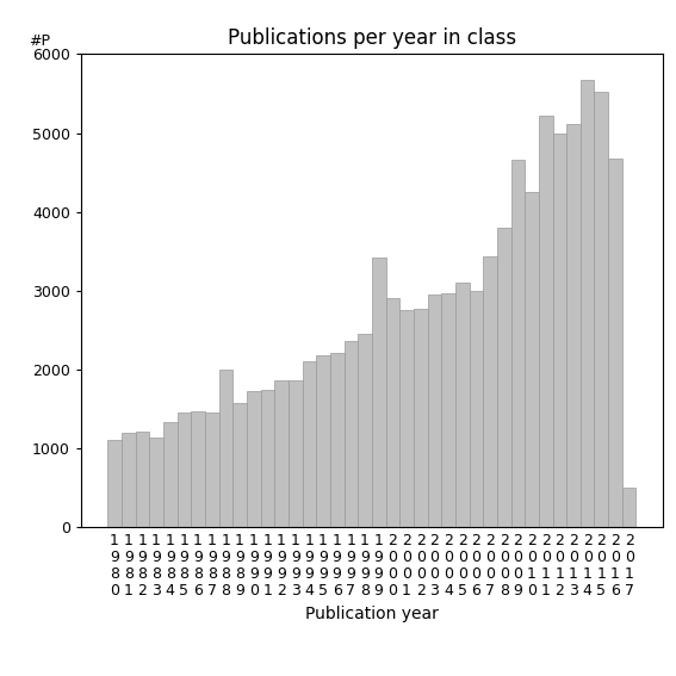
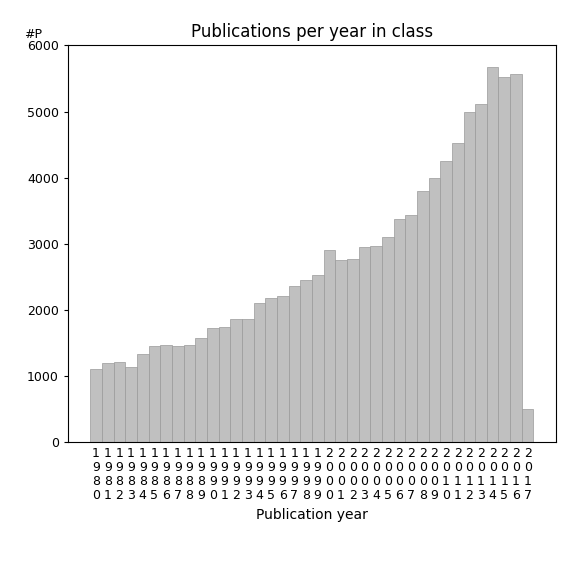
1 9 8 8: 2000 -> 1470
1 9 9 9: 3420 -> 2530
2 0 0 6: 3000 -> 3380
2 0 0 9: 4660 -> 4000
2 0 1 1: 5220 -> 4520
2 0 1 6: 4680 -> 5560
